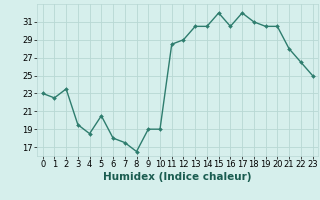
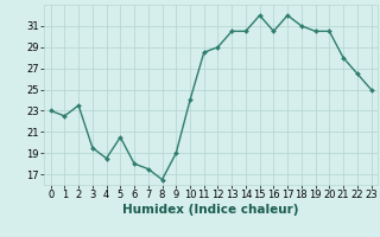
10: 19.0 -> 24.0
